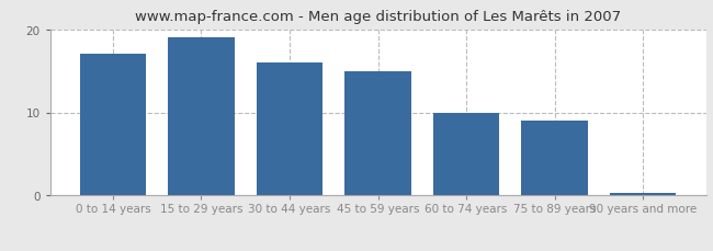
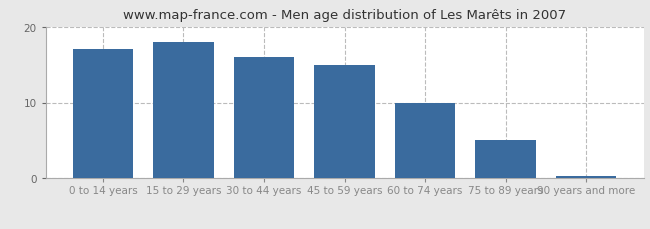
15 to 29 years: 19.0 -> 18.0
75 to 89 years: 9.0 -> 5.0
